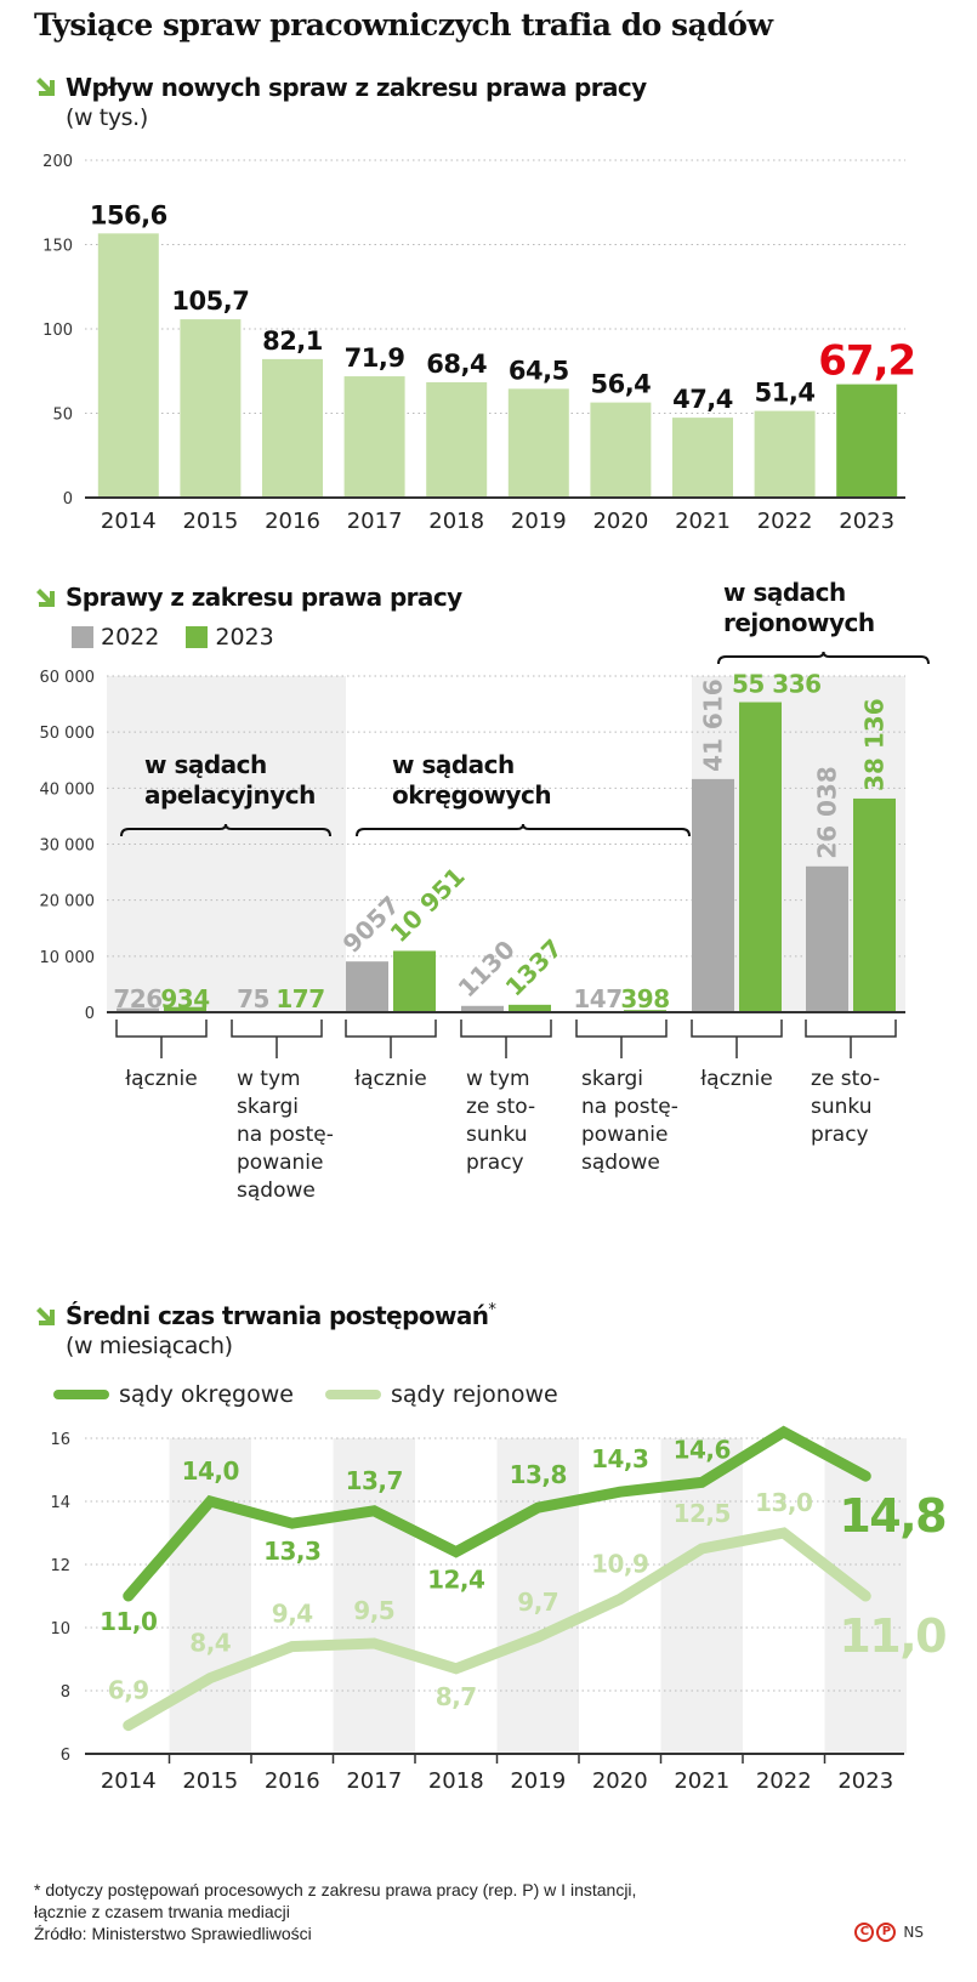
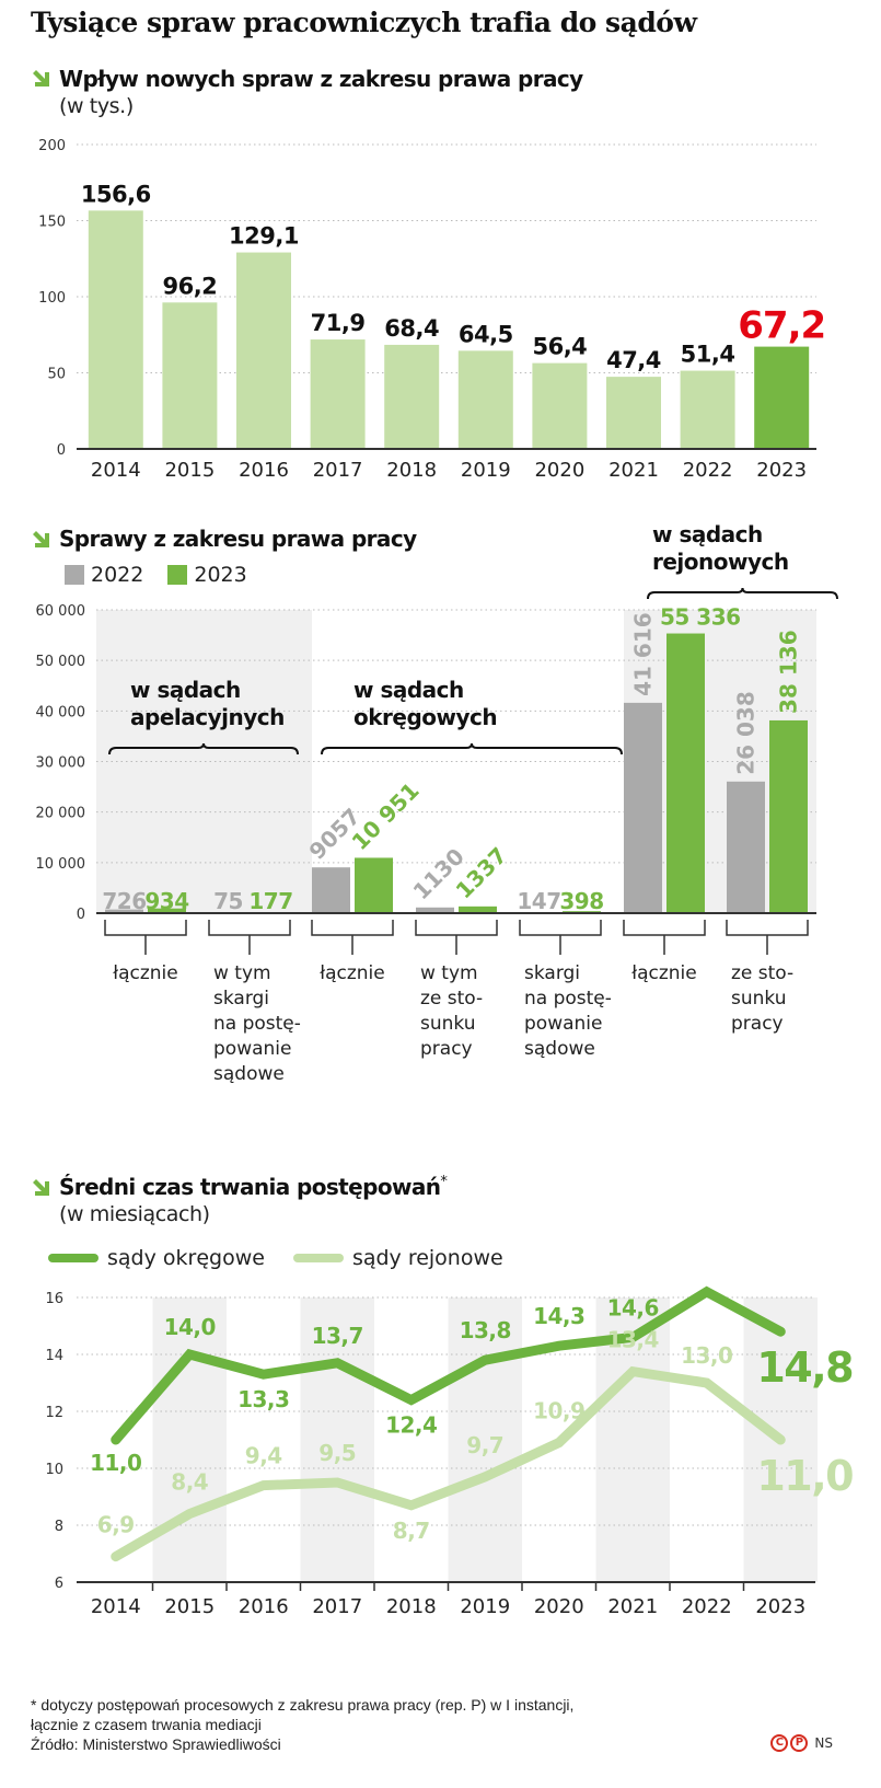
Wpływ nowych spraw z zakresu prawa pracy/2015: 105,7 -> 96,2
Wpływ nowych spraw z zakresu prawa pracy/2016: 82,1 -> 129,1
Średni czas trwania postępowań*/sądy rejonowe/2021: 12,5 -> 13,4
